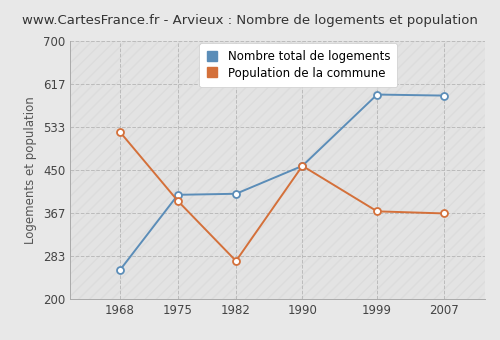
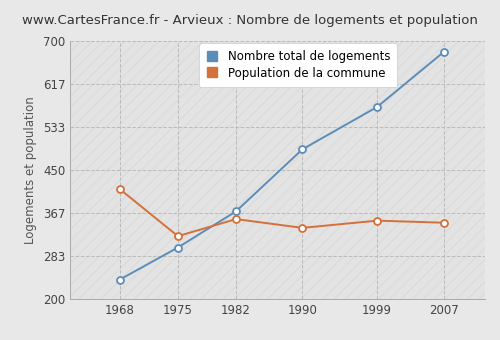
Nombre total de logements/1968: 256 -> 238
Population de la commune/1968: 524 -> 413
Nombre total de logements/1975: 402 -> 300
Population de la commune/1975: 390 -> 322
Nombre total de logements/1982: 404 -> 370
Population de la commune/1982: 274 -> 355
Nombre total de logements/1990: 458 -> 490
Population de la commune/1990: 458 -> 338
Nombre total de logements/1999: 596 -> 572
Population de la commune/1999: 370 -> 352
Nombre total de logements/2007: 594 -> 678
Population de la commune/2007: 366 -> 348
